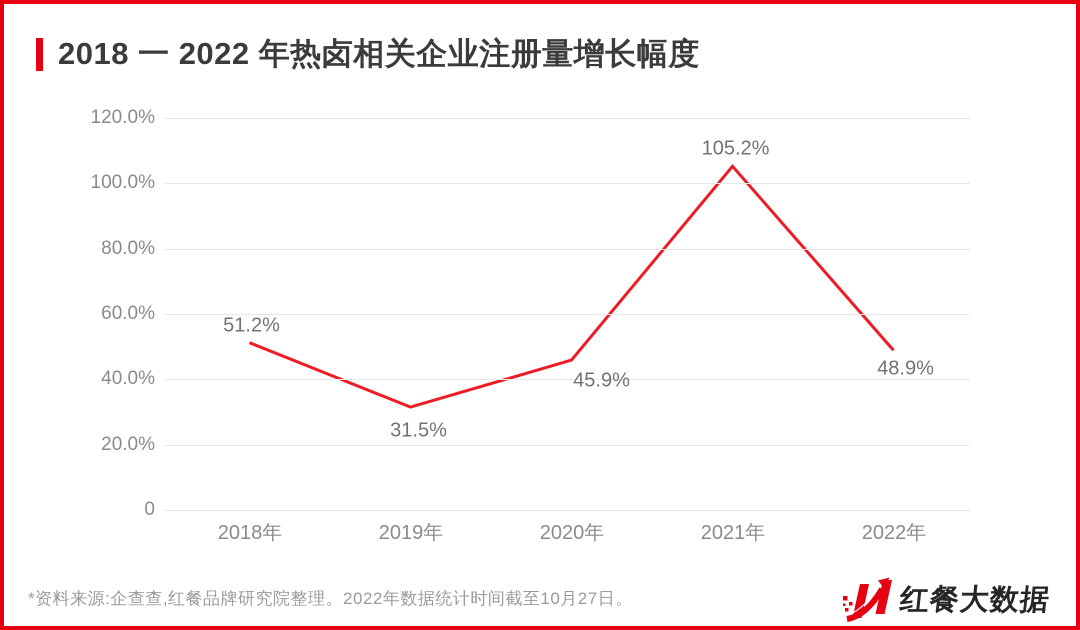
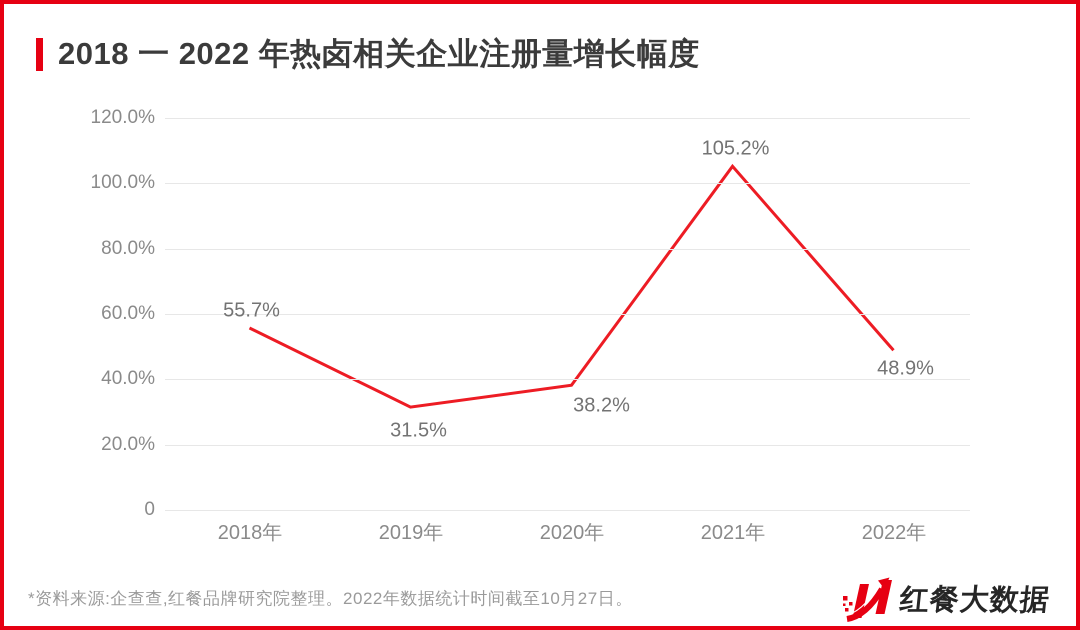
2018年: 51.2% -> 55.7%
2020年: 45.9% -> 38.2%
